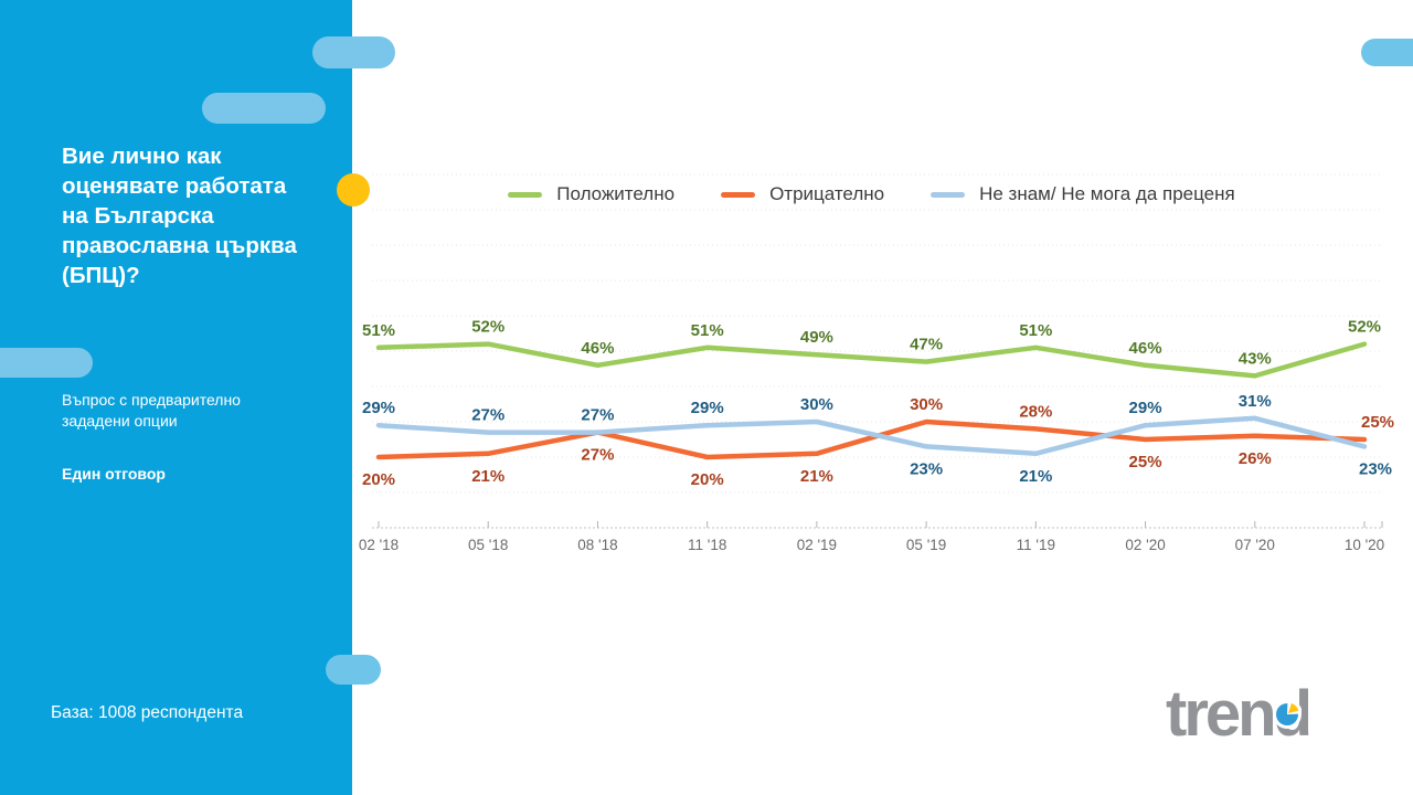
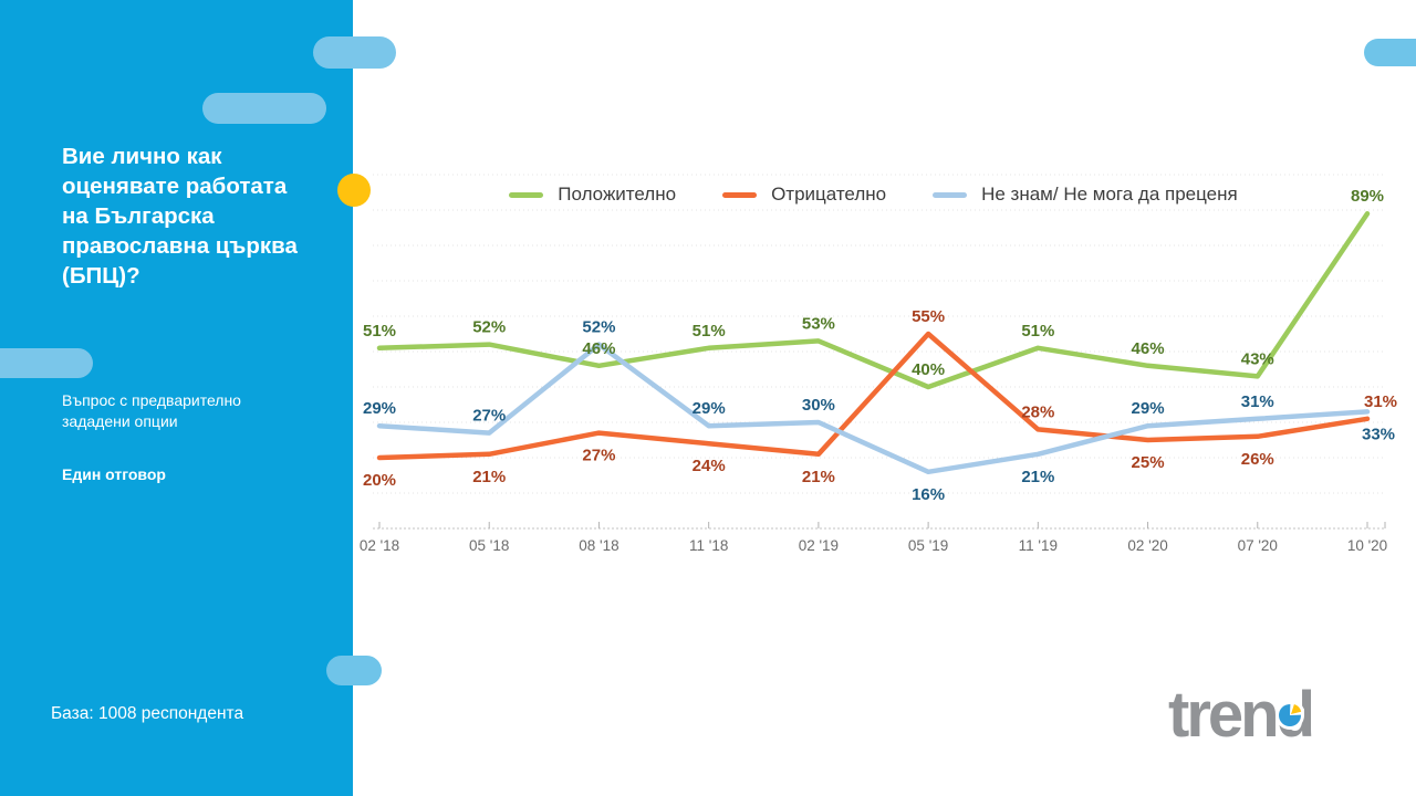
Не знам/ Не мога да преценя/08 '18: 27% -> 52%
Отрицателно/11 '18: 20% -> 24%
Положително/02 '19: 49% -> 53%
Положително/05 '19: 47% -> 40%
Отрицателно/05 '19: 30% -> 55%
Не знам/ Не мога да преценя/05 '19: 23% -> 16%
Положително/10 '20: 52% -> 89%
Отрицателно/10 '20: 25% -> 31%
Не знам/ Не мога да преценя/10 '20: 23% -> 33%
